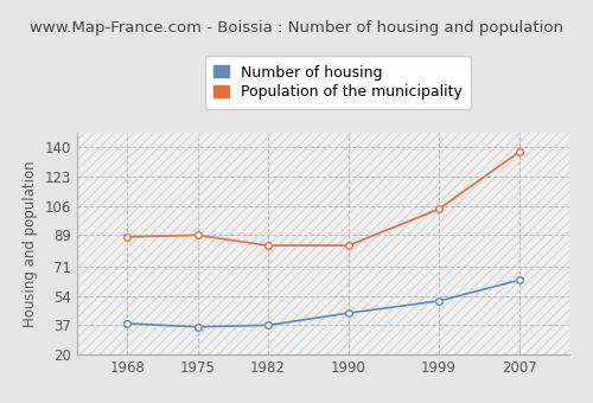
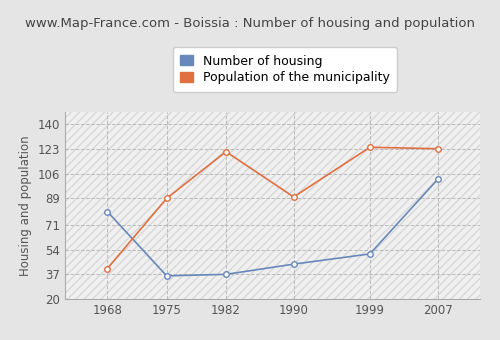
Number of housing/1968: 38 -> 80
Population of the municipality/1968: 88 -> 41
Population of the municipality/1982: 83 -> 121
Population of the municipality/1990: 83 -> 90
Population of the municipality/1999: 104 -> 124
Number of housing/2007: 63 -> 102
Population of the municipality/2007: 137 -> 123
